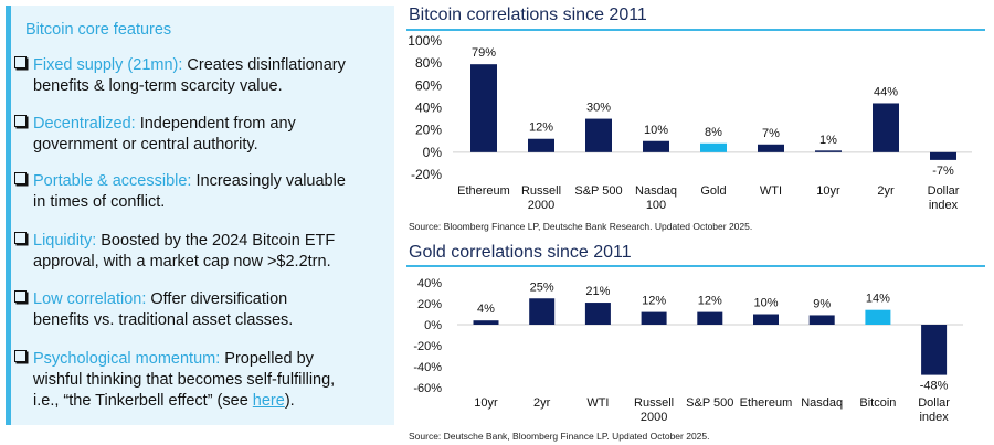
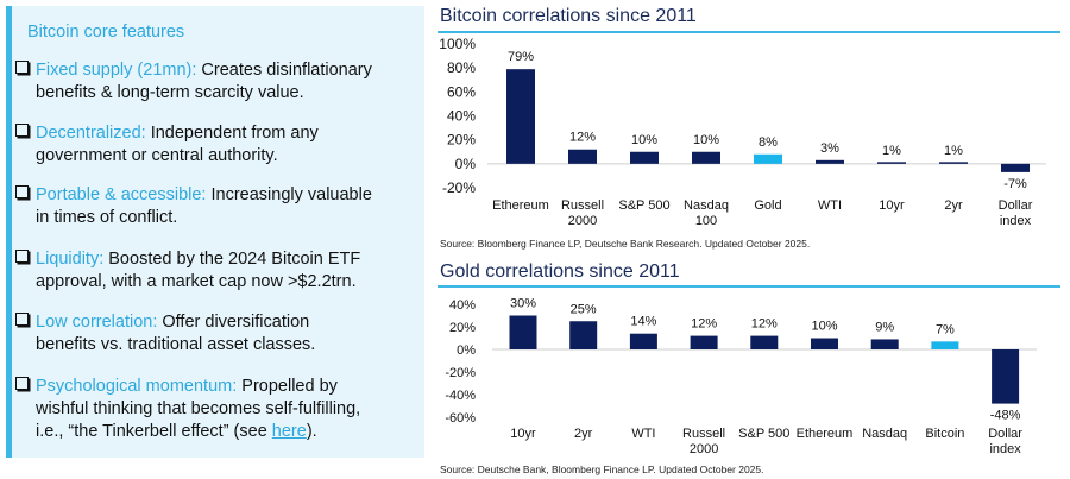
Bitcoin correlations since 2011/S&P 500: 30% -> 10%
Bitcoin correlations since 2011/WTI: 7% -> 3%
Bitcoin correlations since 2011/2yr: 44% -> 1%
Gold correlations since 2011/10yr: 4% -> 30%
Gold correlations since 2011/WTI: 21% -> 14%
Gold correlations since 2011/Bitcoin: 14% -> 7%
